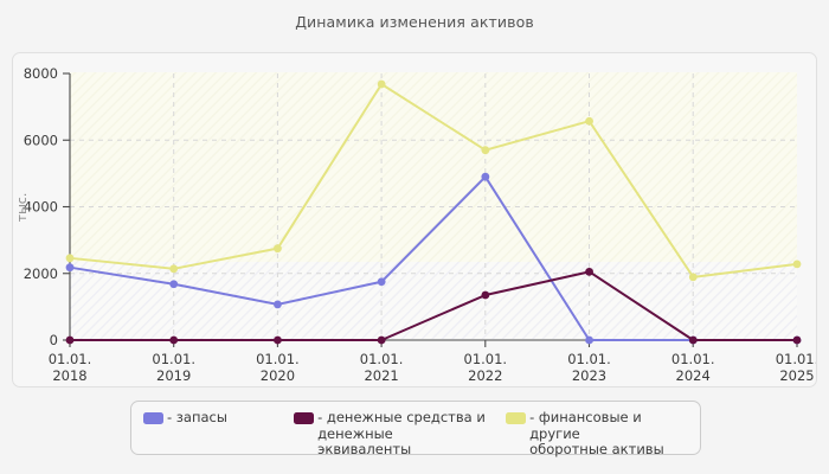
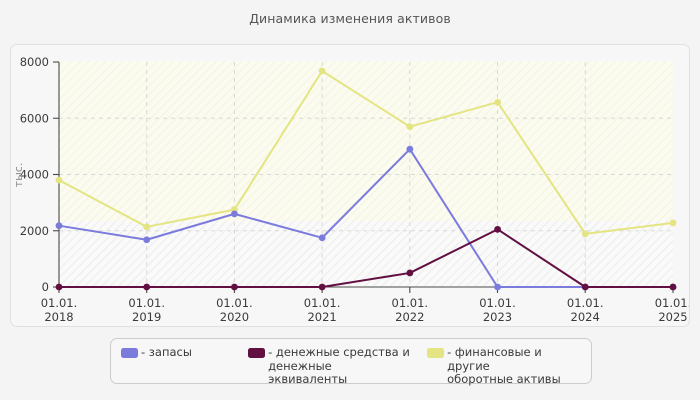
- финансовые и другие оборотные активы/01.01. 2018: 2500 -> 3800
- запасы/01.01. 2020: 1100 -> 2600
- денежные средства и денежные эквиваленты/01.01. 2022: 1400 -> 500
